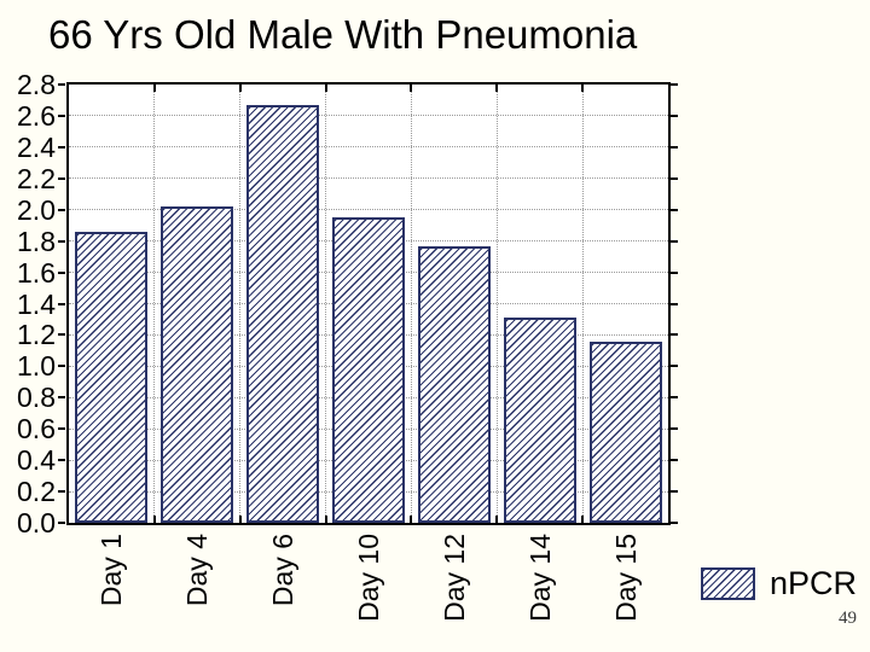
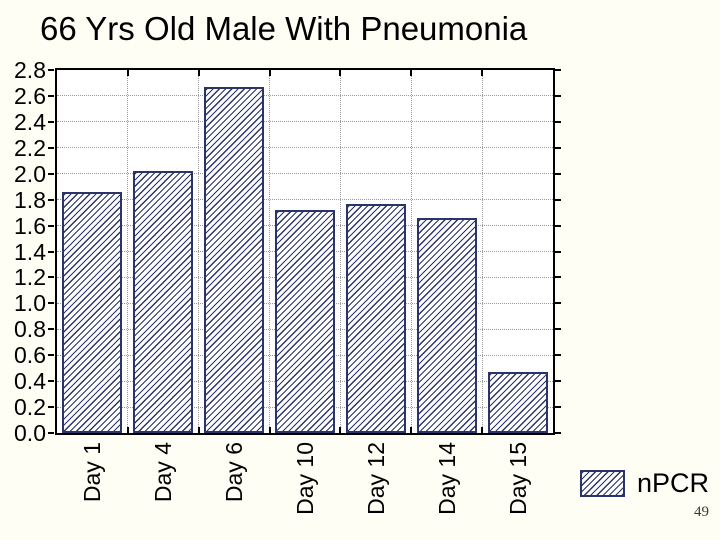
Day 10: 1.95 -> 1.72
Day 14: 1.31 -> 1.66
Day 15: 1.16 -> 0.47
